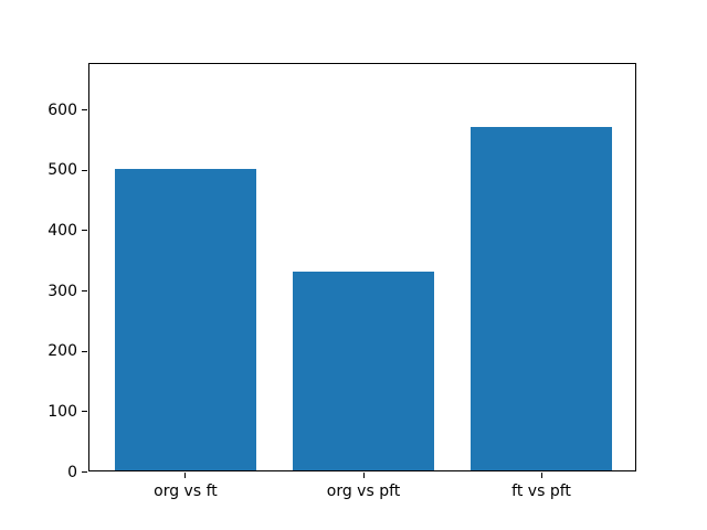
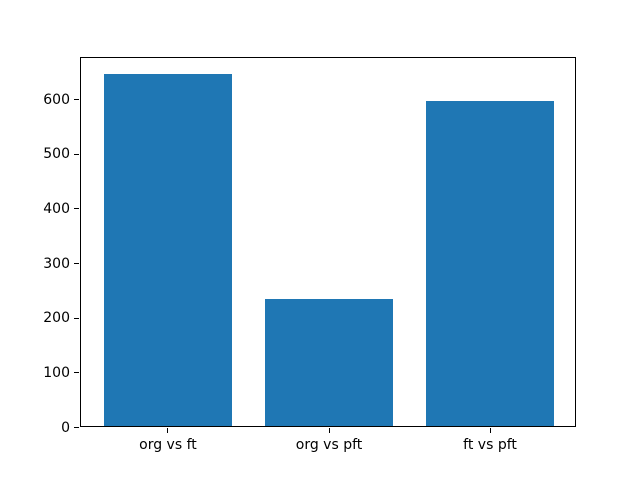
org vs ft: 500 -> 640
org vs pft: 330 -> 230
ft vs pft: 570 -> 600
